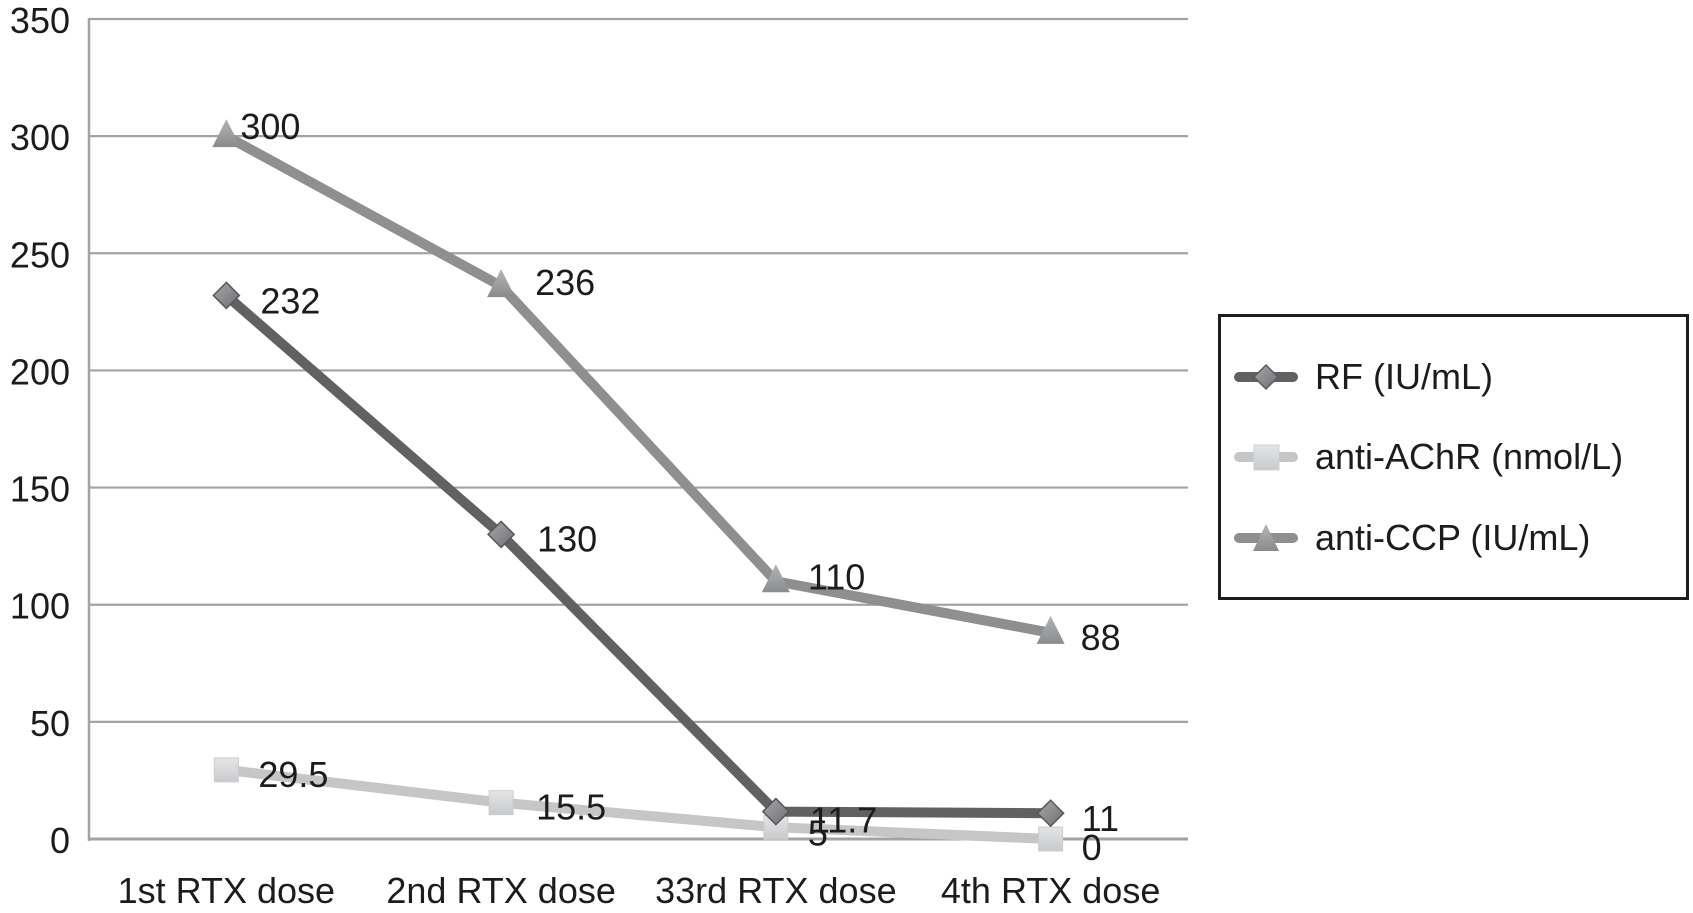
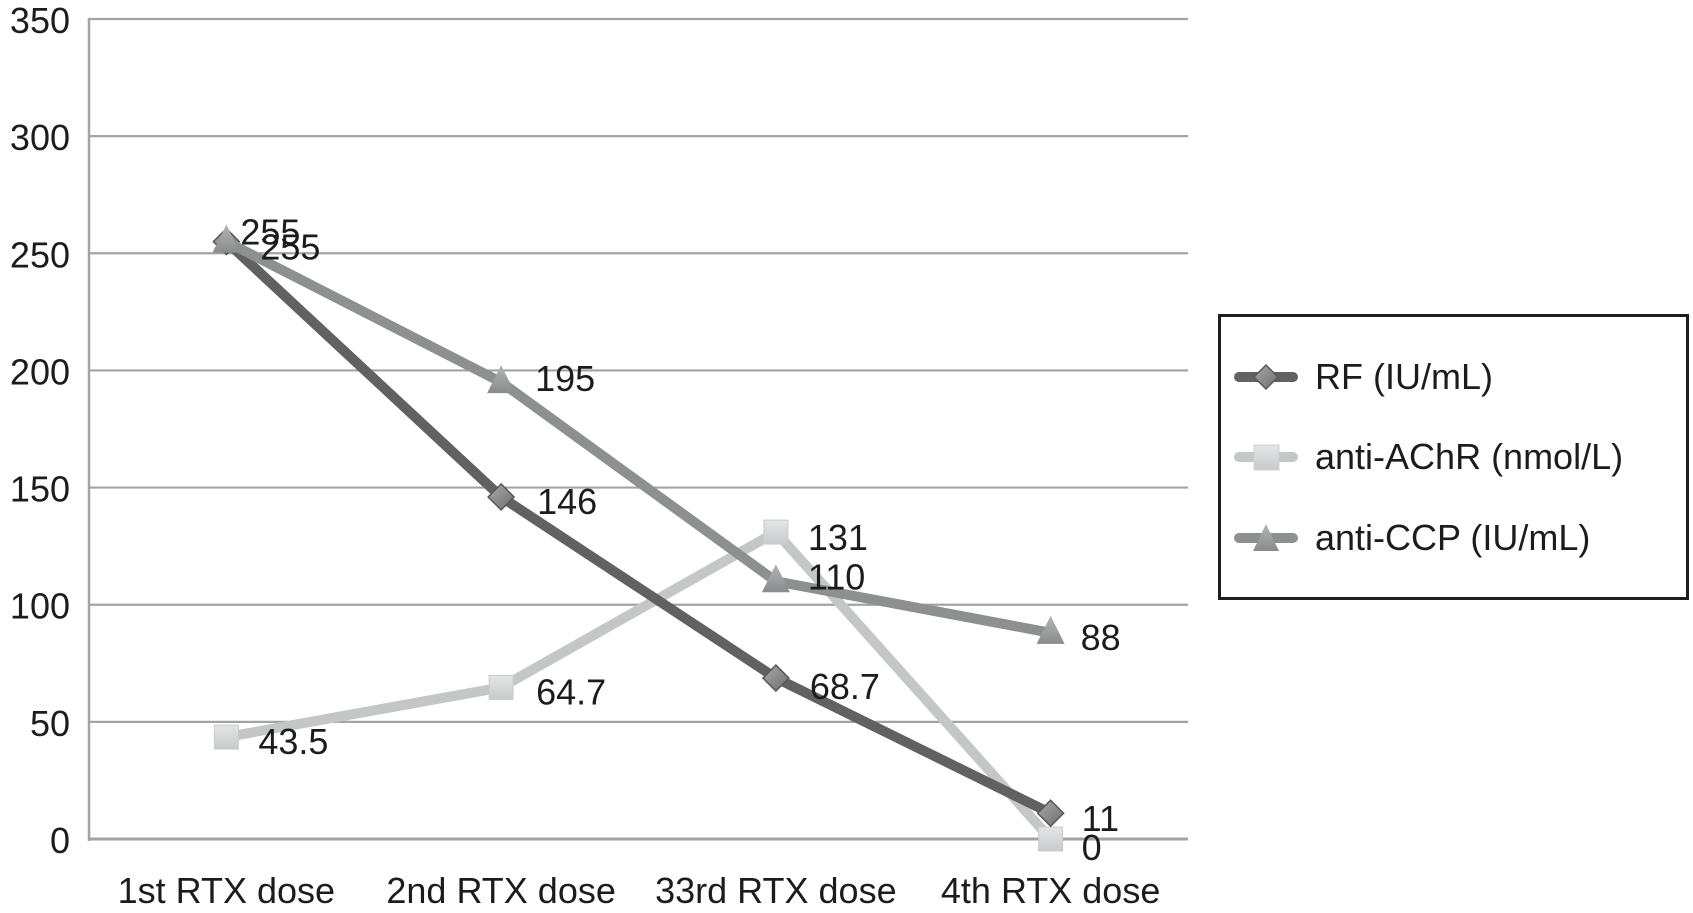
RF (IU/mL)/1st RTX dose: 232 -> 255
anti-AChR (nmol/L)/1st RTX dose: 29.5 -> 43.5
anti-CCP (IU/mL)/1st RTX dose: 300 -> 255
RF (IU/mL)/2nd RTX dose: 130 -> 146
anti-AChR (nmol/L)/2nd RTX dose: 15.5 -> 64.7
anti-CCP (IU/mL)/2nd RTX dose: 236 -> 195
RF (IU/mL)/33rd RTX dose: 11.7 -> 68.7
anti-AChR (nmol/L)/33rd RTX dose: 5 -> 131
